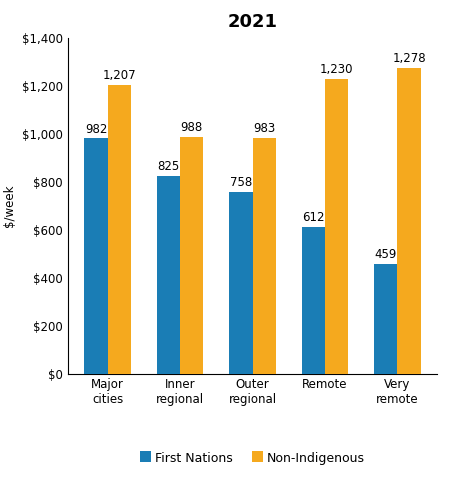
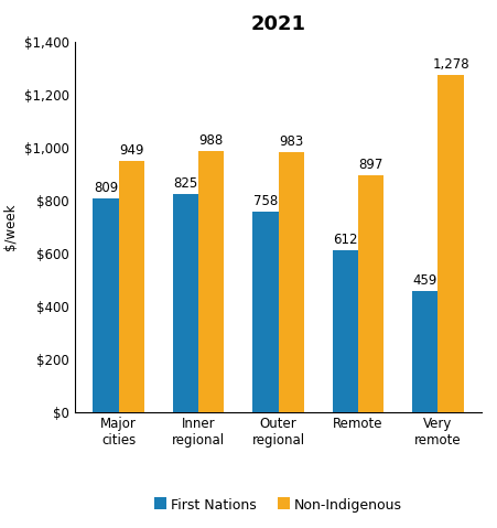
First Nations/Major cities: 982 -> 809
Non-Indigenous/Major cities: 1,207 -> 949
Non-Indigenous/Remote: 1,230 -> 897
